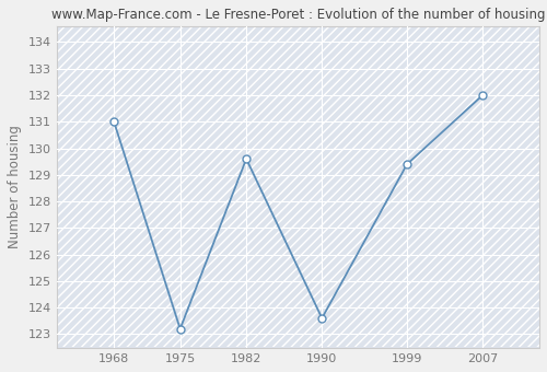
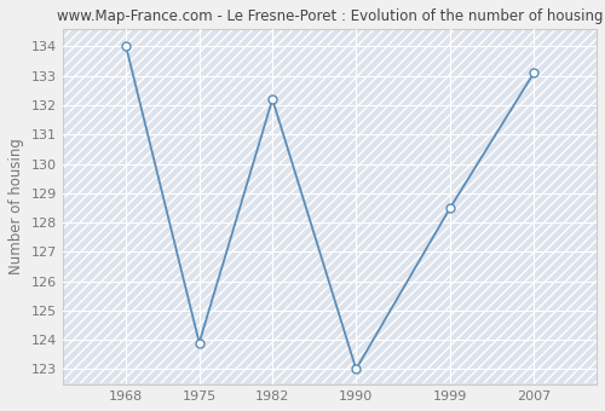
1968: 131.0 -> 134.0
1975: 123.2 -> 123.9
1982: 129.6 -> 132.2
1990: 123.6 -> 123.0
1999: 129.4 -> 128.5
2007: 132.0 -> 133.1
